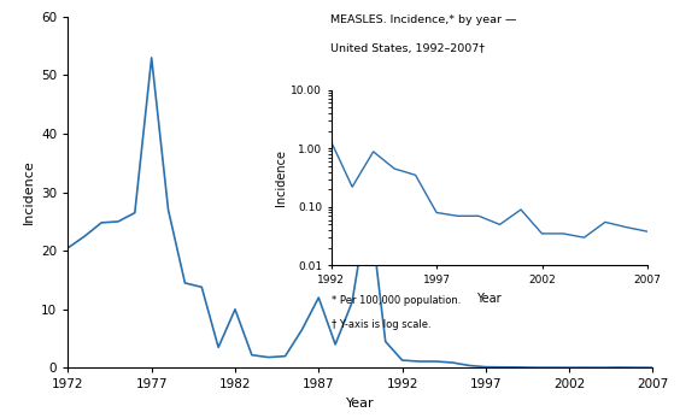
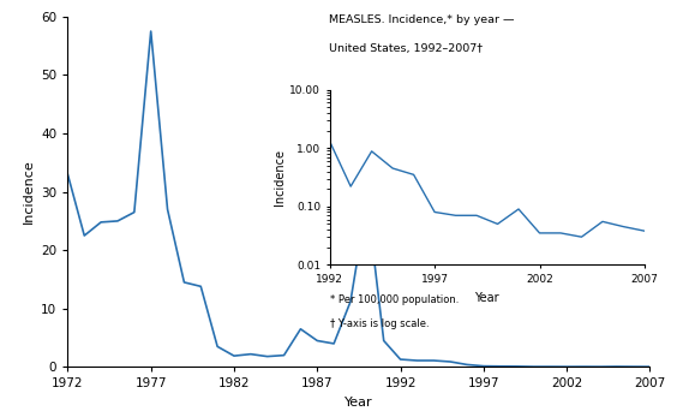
1972: 20.5 -> 33.0
1977: 53.0 -> 57.5
1982: 10.0 -> 1.9
1987: 12.0 -> 4.5
